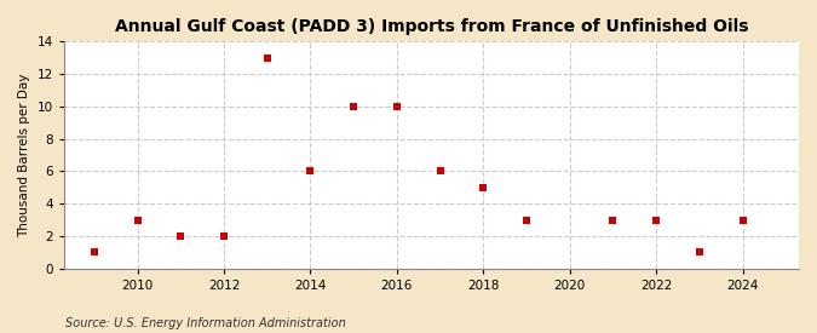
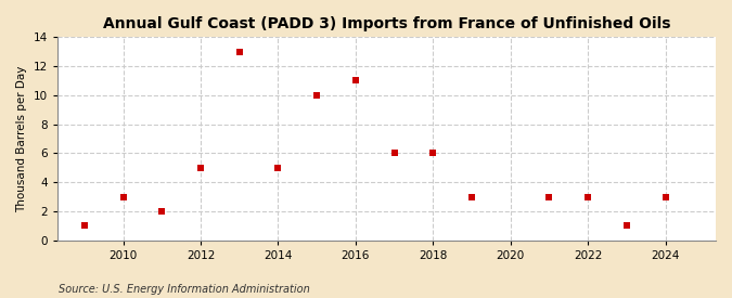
2012: 2 -> 5
2014: 6 -> 5
2016: 10 -> 11
2018: 5 -> 6
